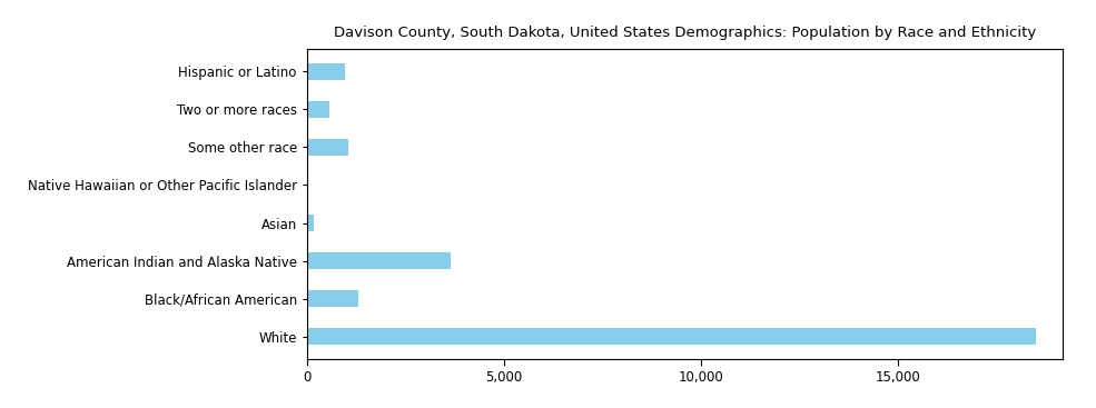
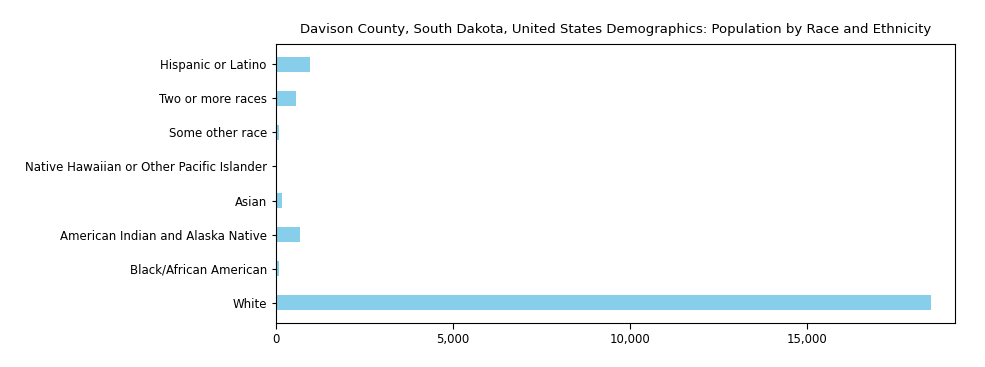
Some other race: 1,050 -> 80
American Indian and Alaska Native: 3,650 -> 680
Black/African American: 1,300 -> 90
